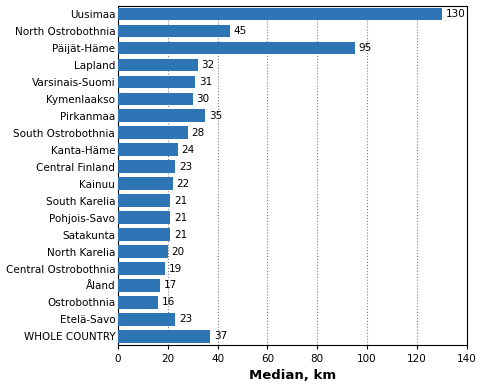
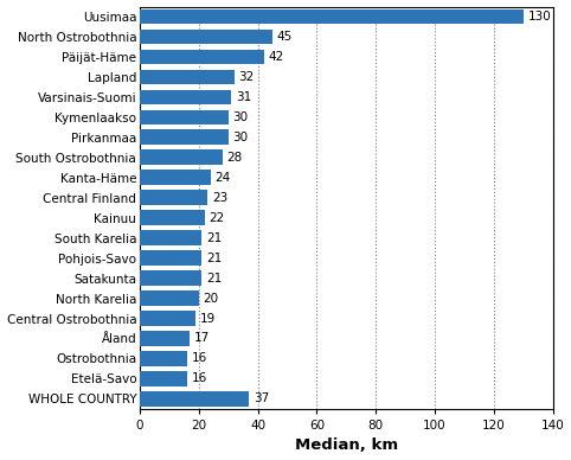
Päijät-Häme: 95 -> 42
Pirkanmaa: 35 -> 30
Etelä-Savo: 23 -> 16
